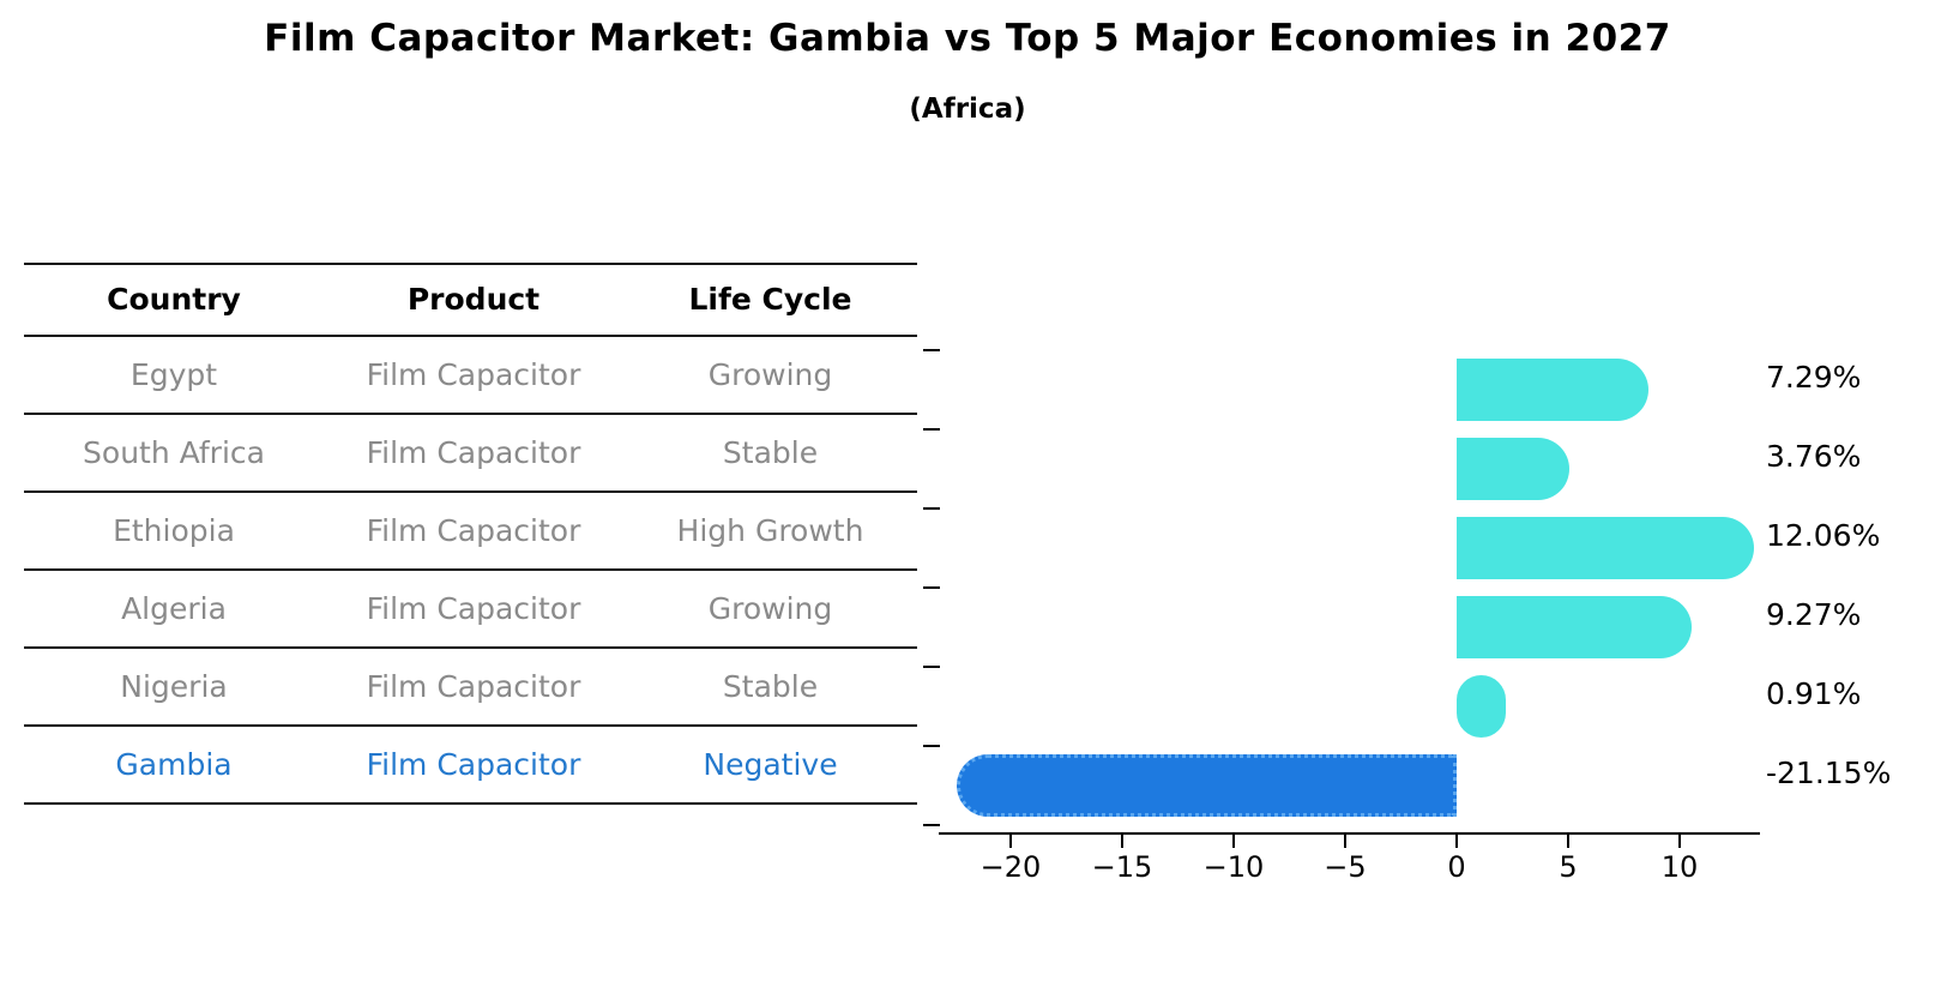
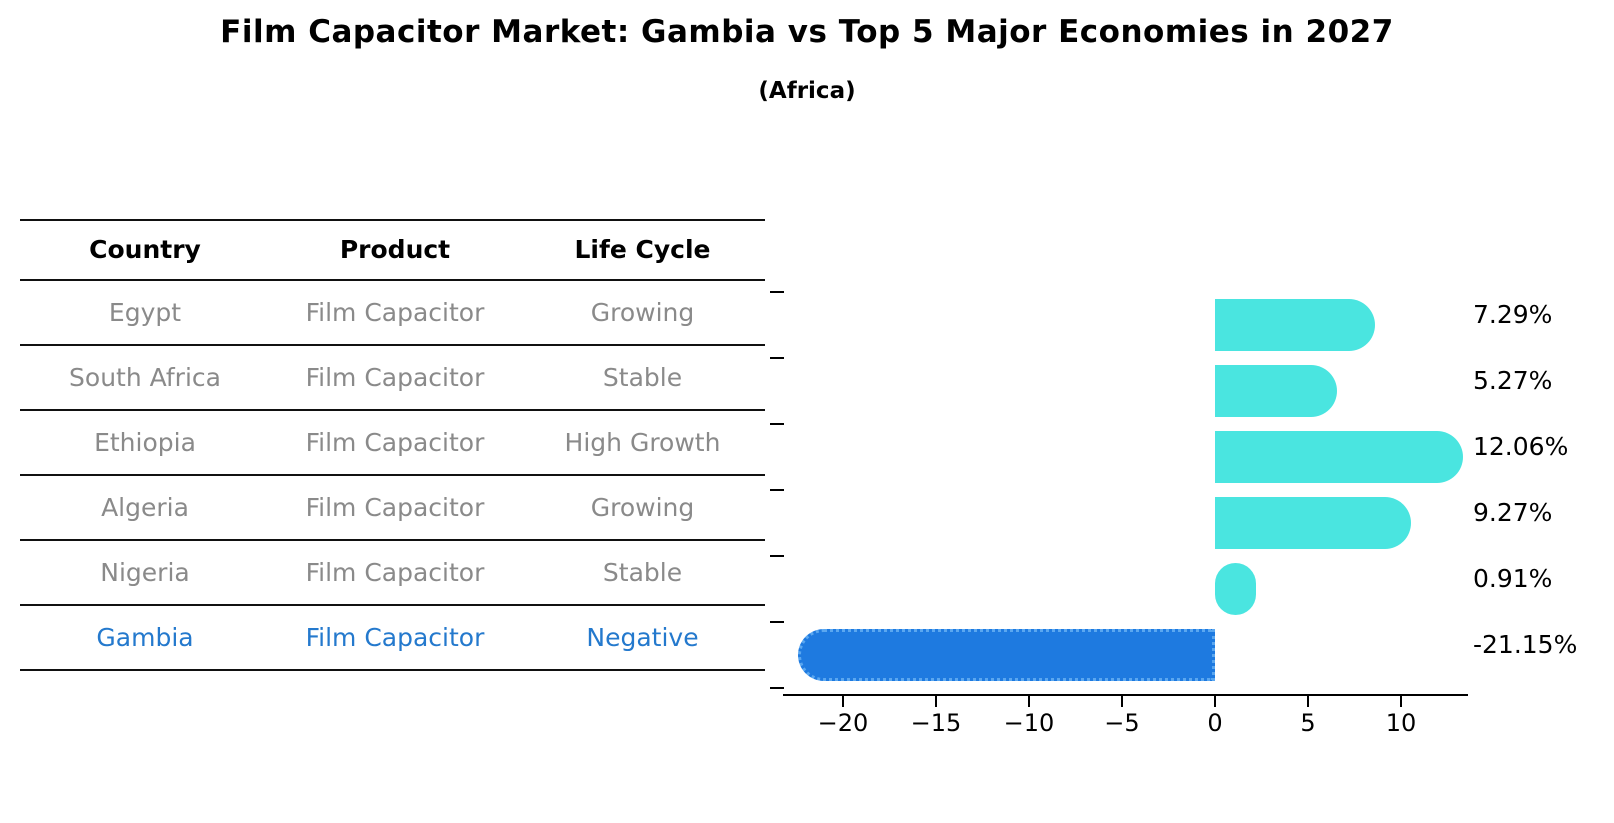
South Africa: 3.76% -> 5.27%
